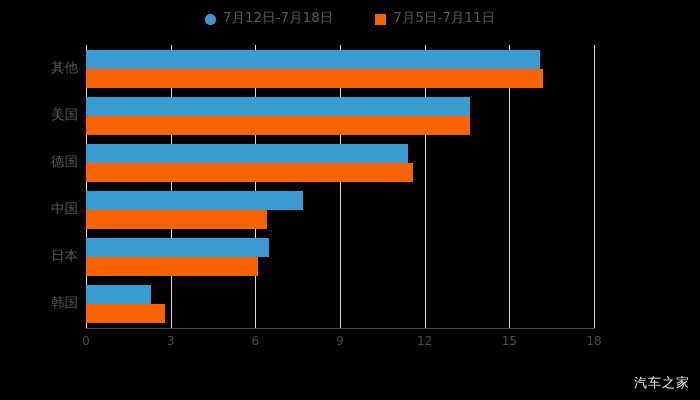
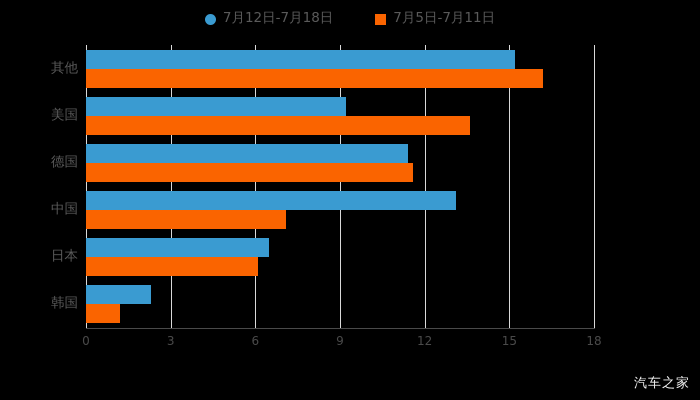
7月12日-7月18日/其他: 16.1 -> 15.2
7月12日-7月18日/美国: 13.6 -> 9.2
7月12日-7月18日/中国: 7.7 -> 13.1
7月5日-7月11日/中国: 6.4 -> 7.1
7月5日-7月11日/韩国: 2.8 -> 1.2
